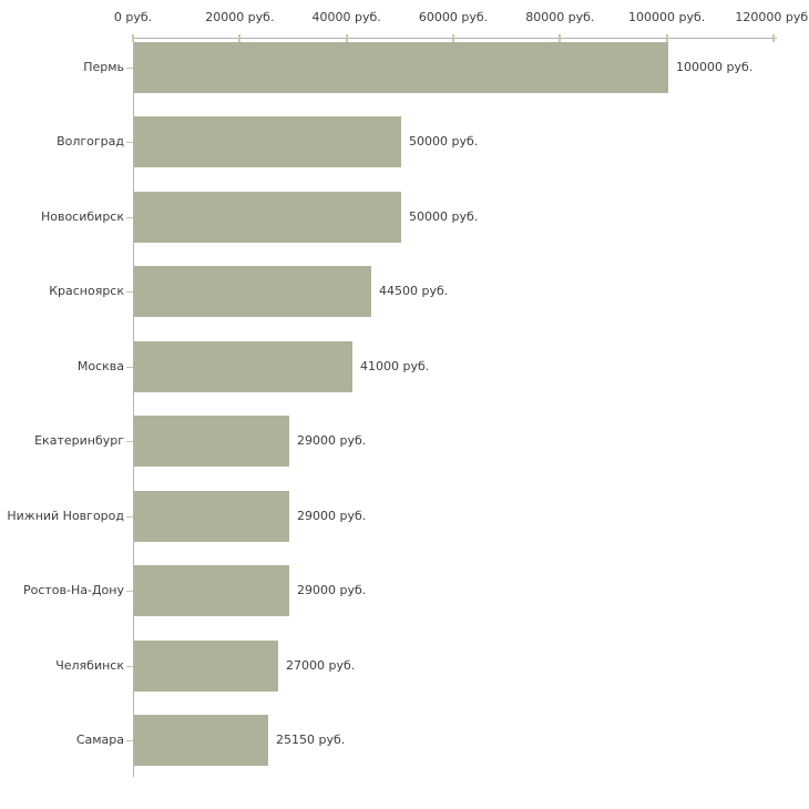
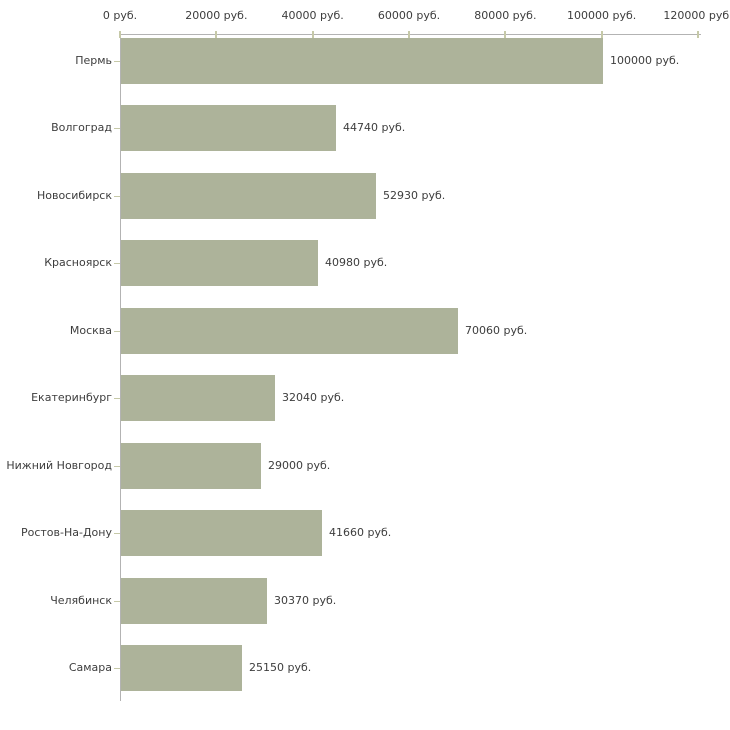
Волгоград: 50000 -> 44740
Новосибирск: 50000 -> 52930
Красноярск: 44500 -> 40980
Москва: 41000 -> 70060
Екатеринбург: 29000 -> 32040
Ростов-На-Дону: 29000 -> 41660
Челябинск: 27000 -> 30370
